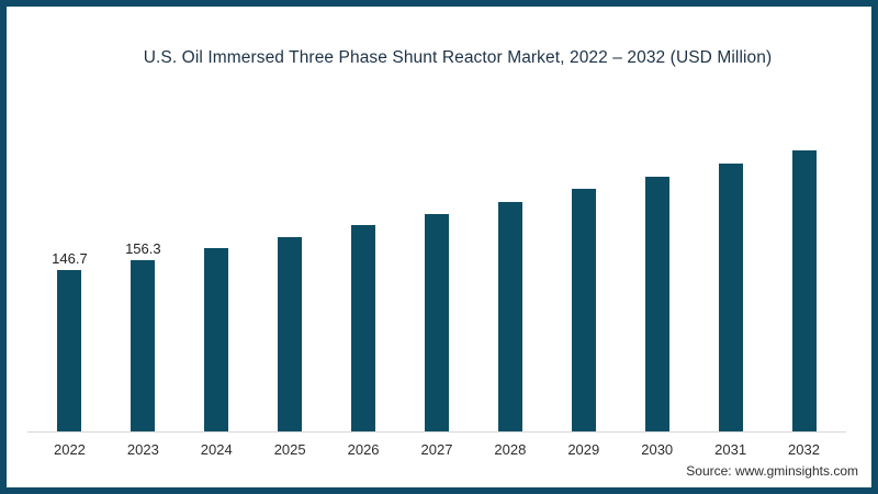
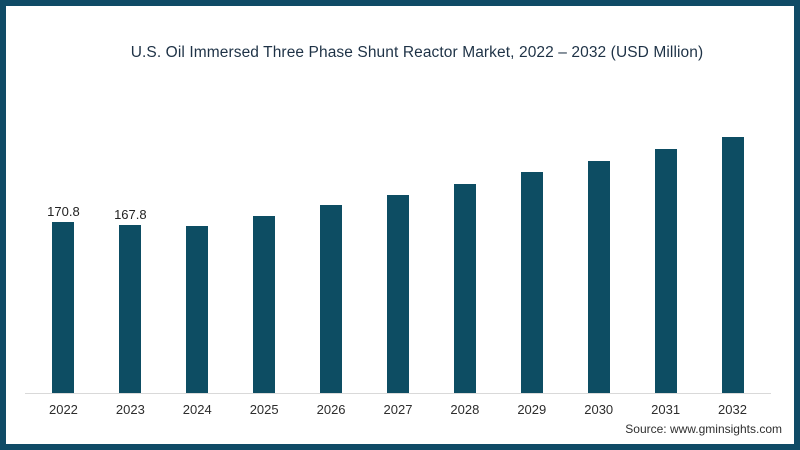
2022: 146.7 -> 170.8
2023: 156.3 -> 167.8
